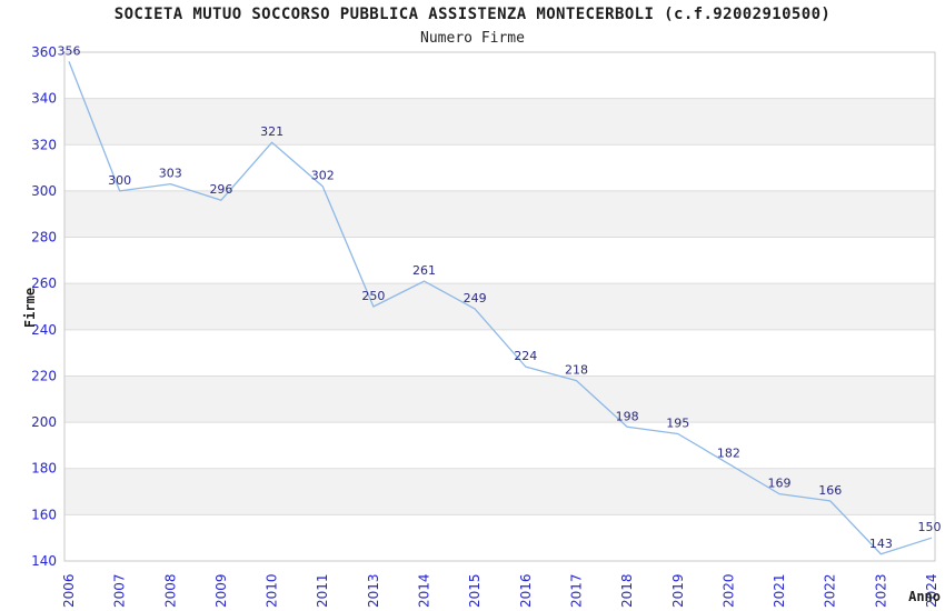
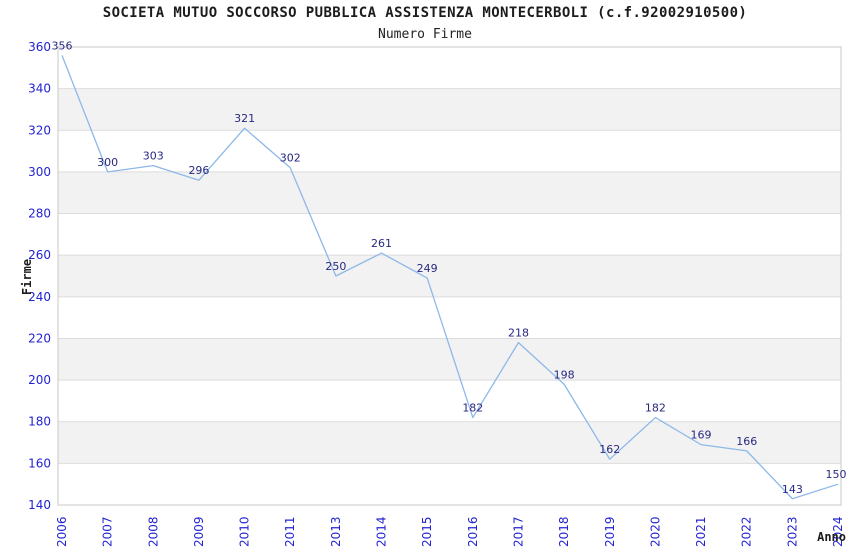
2016: 224 -> 182
2019: 195 -> 162
